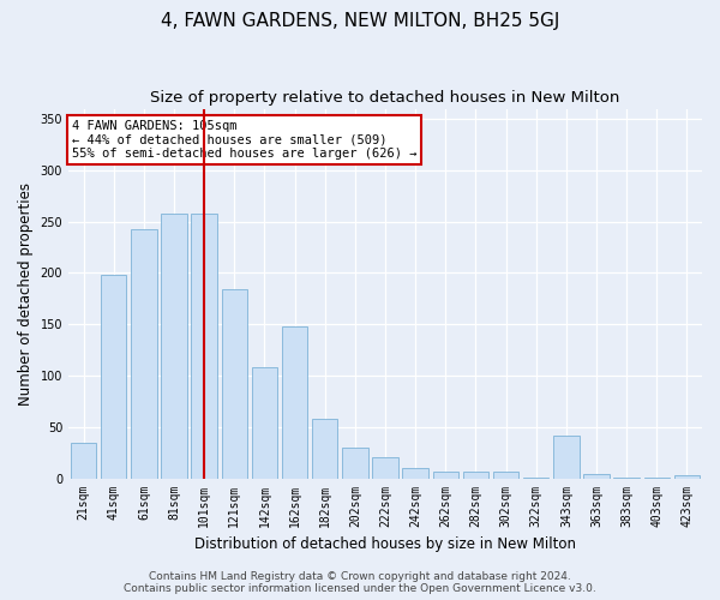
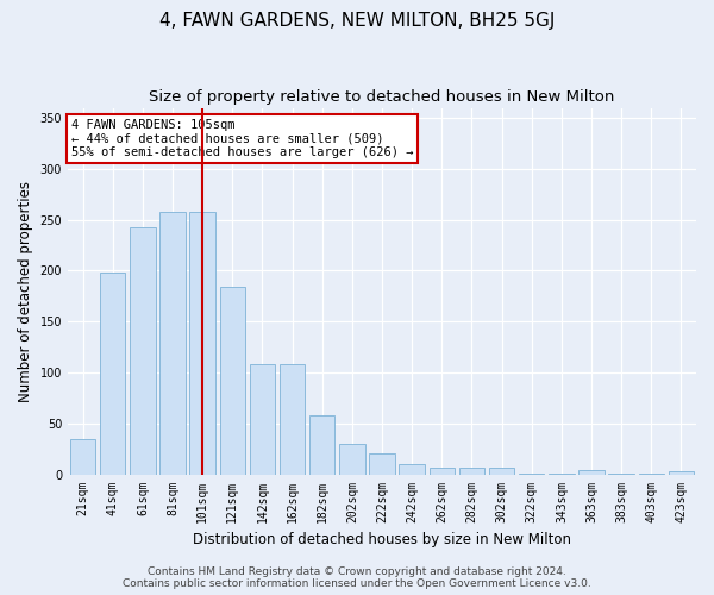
162sqm: 148 -> 108
343sqm: 42 -> 1
